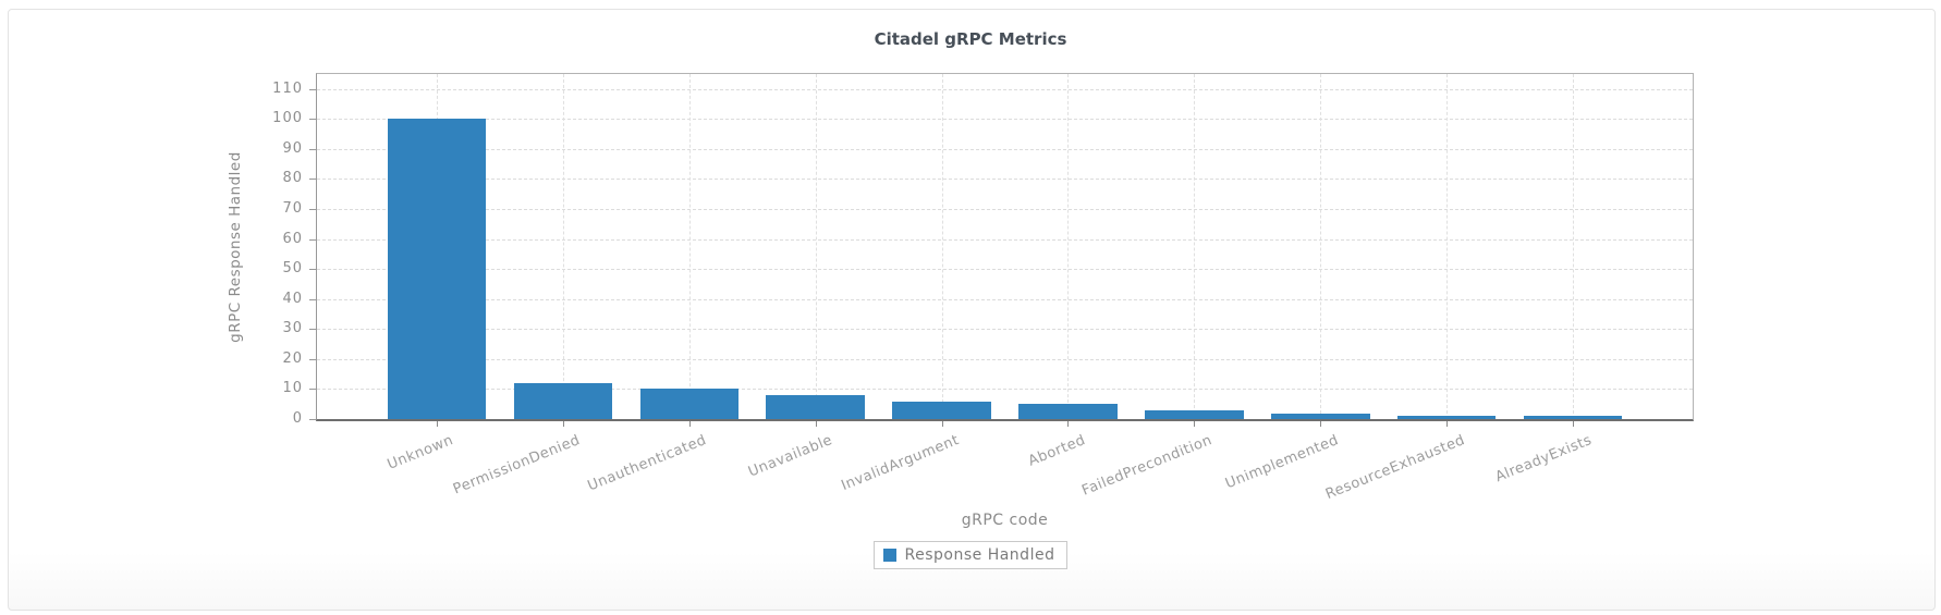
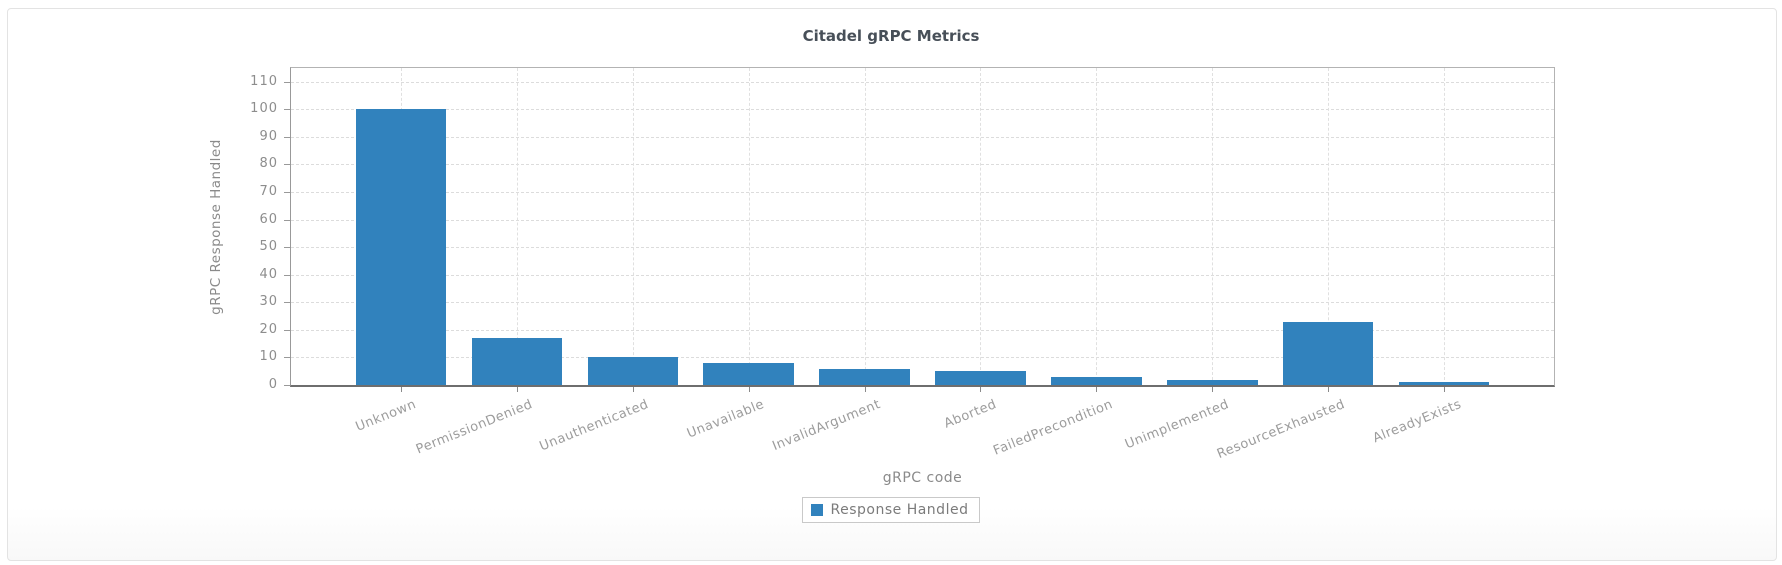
PermissionDenied: 12 -> 17
ResourceExhausted: 1 -> 23
